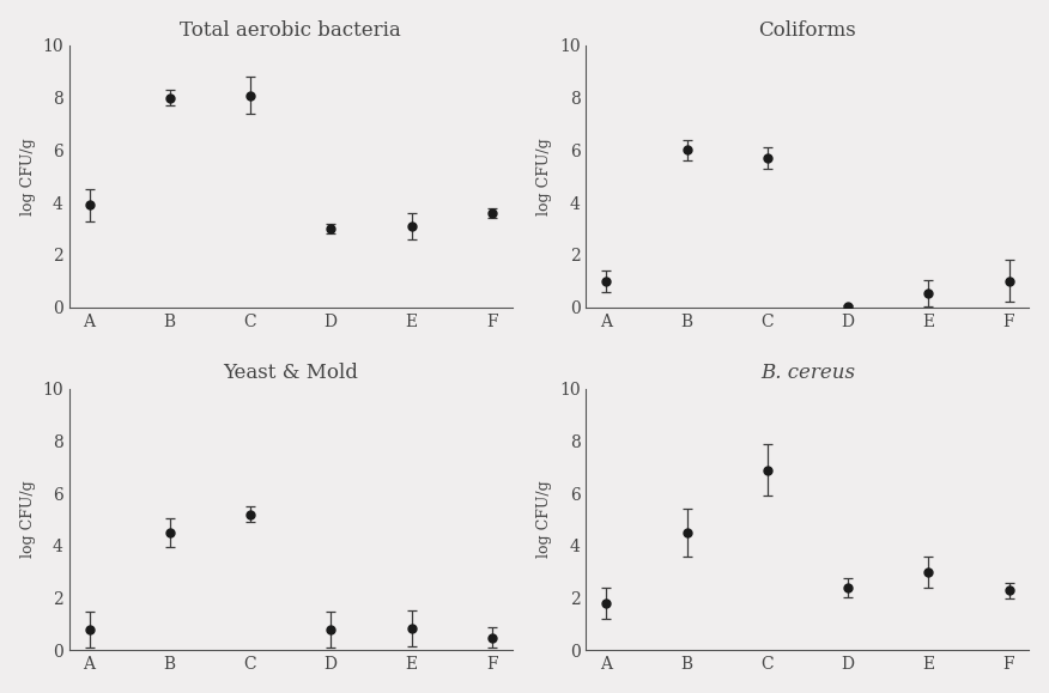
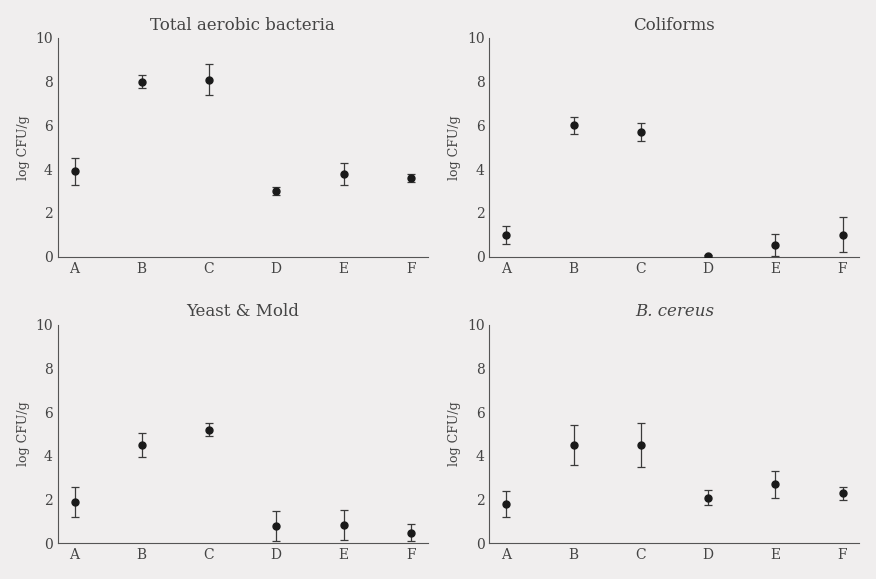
Total aerobic bacteria/E: 3.1 -> 3.8
Yeast & Mold/A: 0.80 -> 1.90
B. cereus/C: 6.9 -> 4.5
B. cereus/D: 2.4 -> 2.1
B. cereus/E: 3.0 -> 2.7
